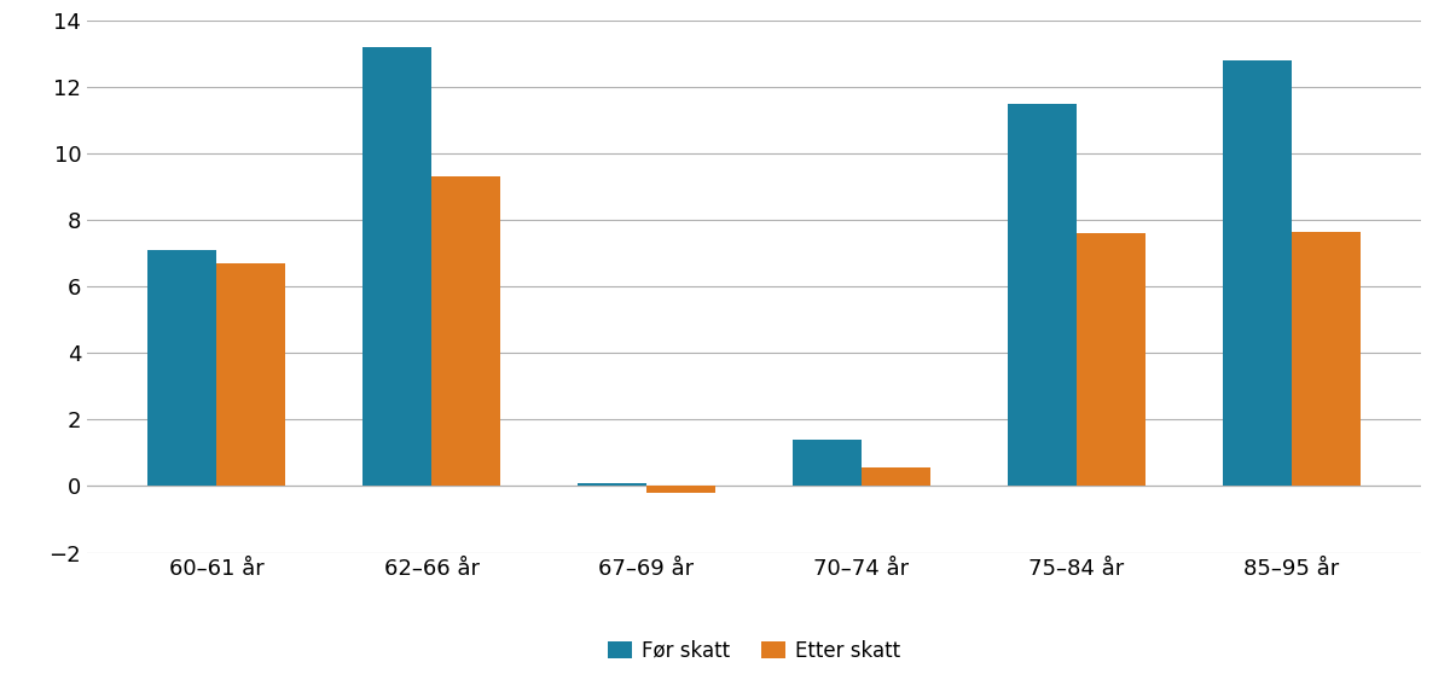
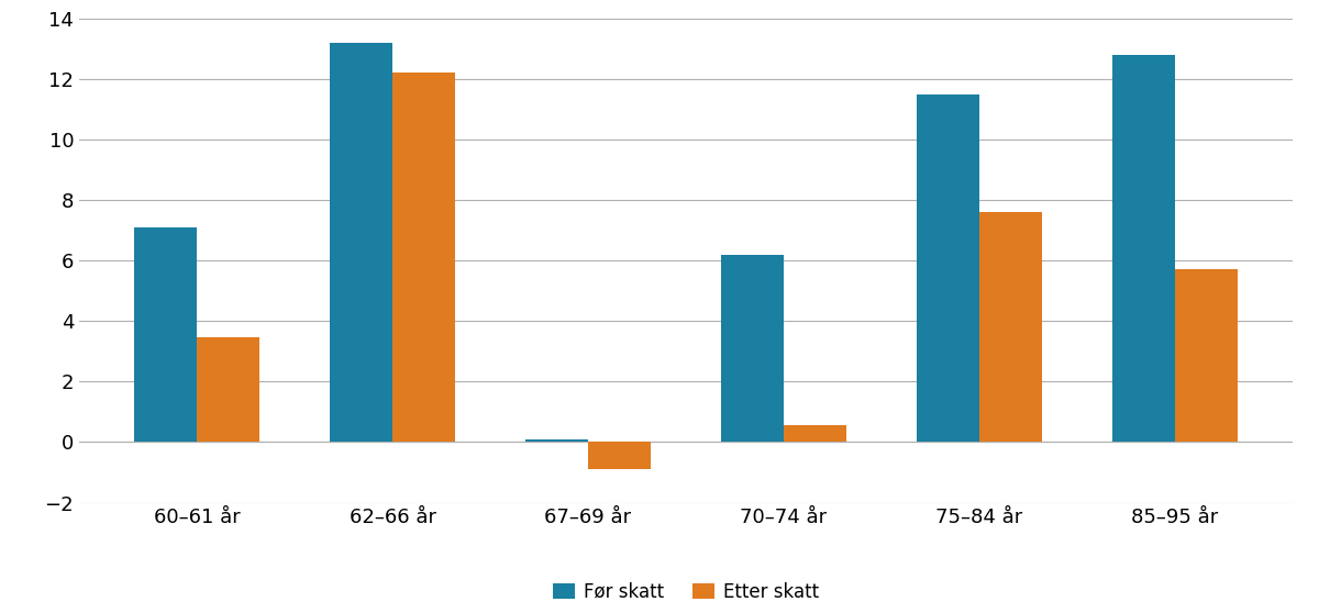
Etter skatt/60–61 år: 6.70 -> 3.45
Etter skatt/62–66 år: 9.30 -> 12.20
Etter skatt/67–69 år: -0.20 -> -0.90
Før skatt/70–74 år: 1.4 -> 6.2
Etter skatt/85–95 år: 7.65 -> 5.70
